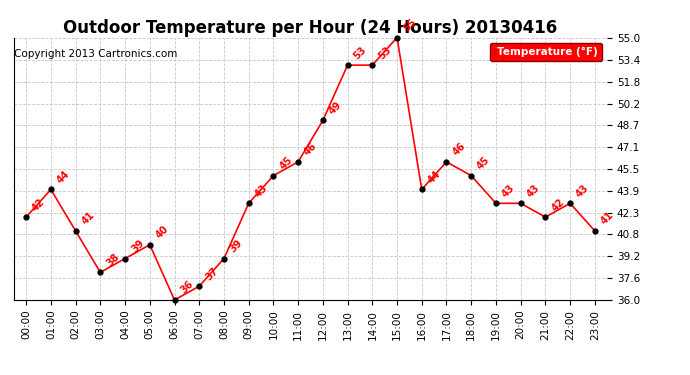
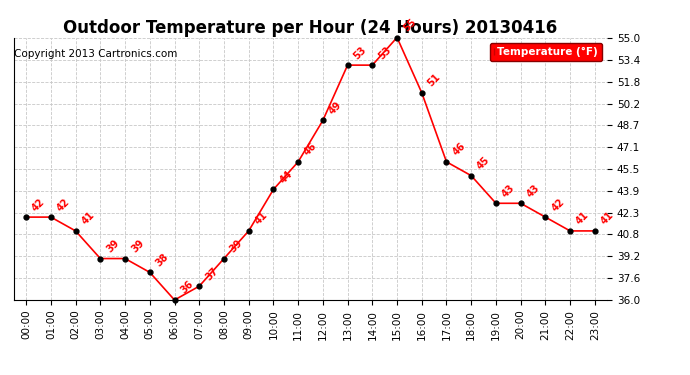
01:00: 44 -> 42
03:00: 38 -> 39
05:00: 40 -> 38
09:00: 43 -> 41
10:00: 45 -> 44
16:00: 44 -> 51
22:00: 43 -> 41
